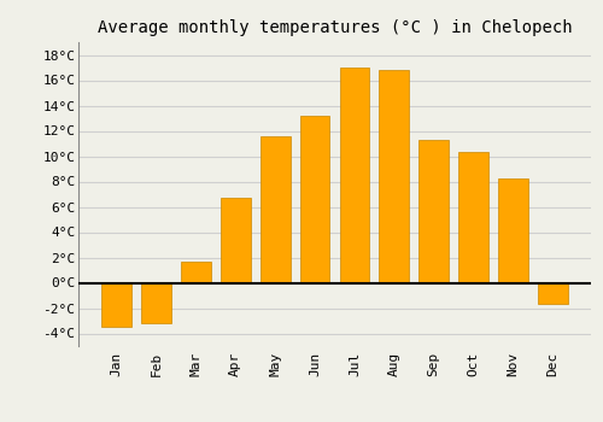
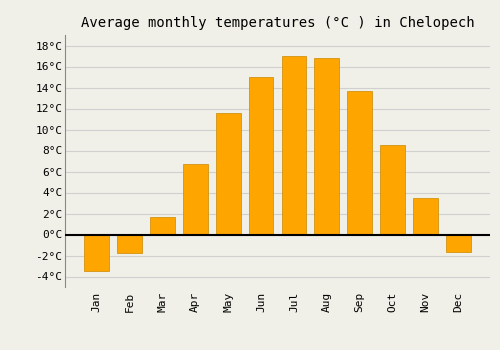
Feb: -3.2°C -> -1.8°C
Jun: 13.2°C -> 15.0°C
Sep: 11.3°C -> 13.7°C
Oct: 10.3°C -> 8.5°C
Nov: 8.2°C -> 3.5°C
